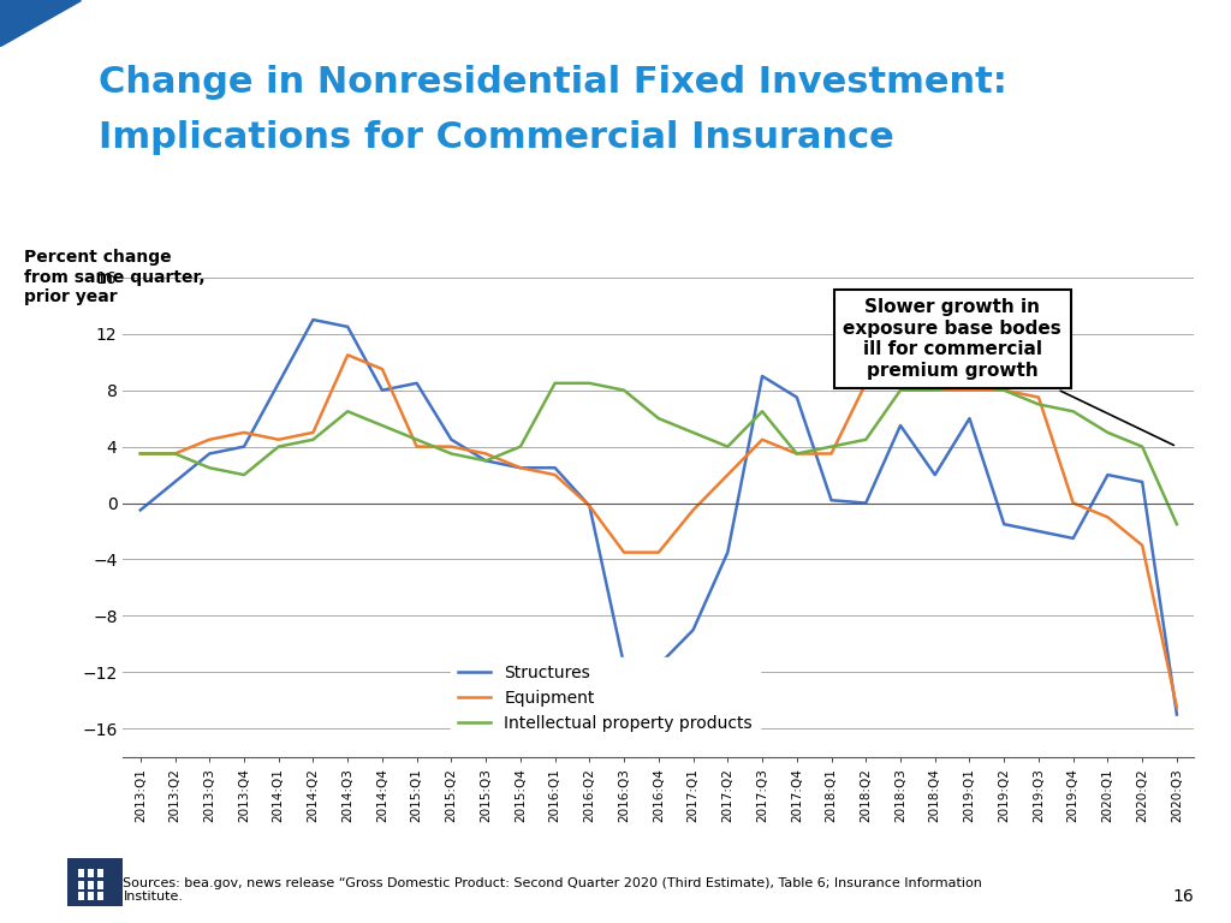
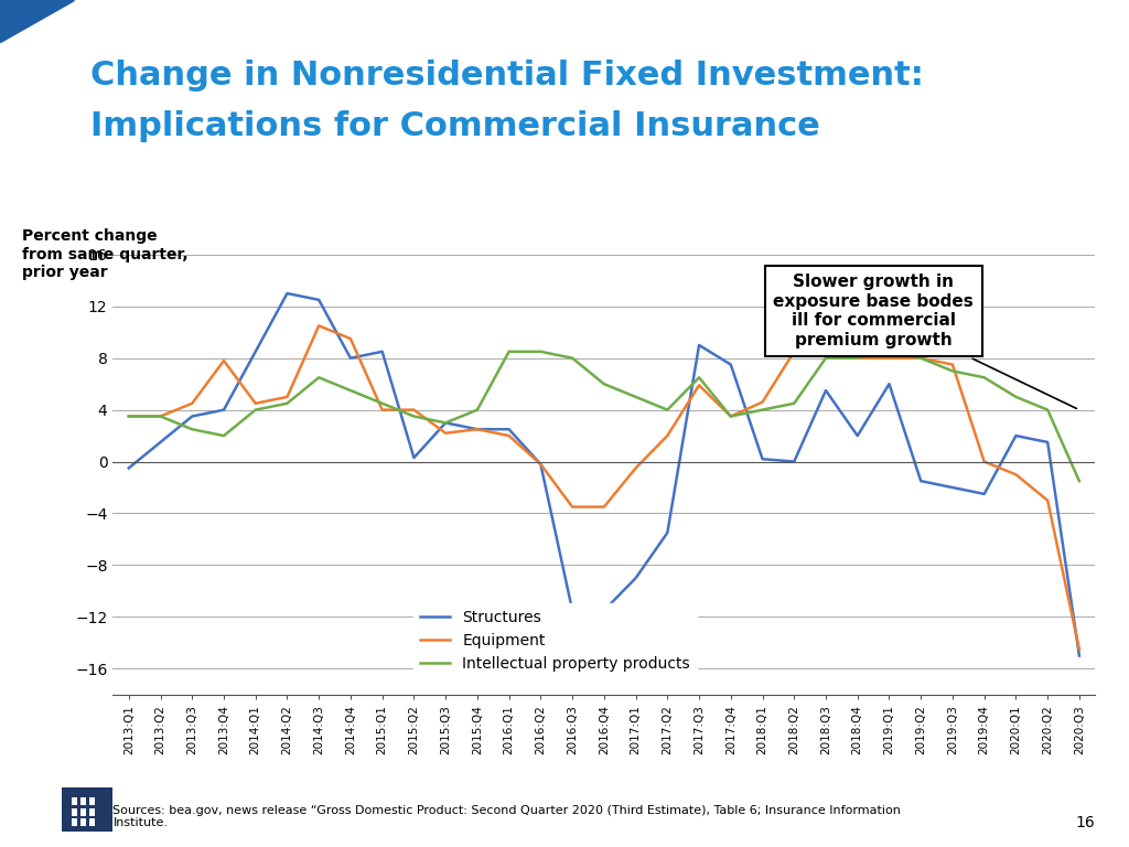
Equipment/2013:Q4: 5.0 -> 7.8
Structures/2015:Q2: 4.5 -> 0.3
Equipment/2015:Q3: 3.5 -> 2.2
Structures/2017:Q2: -3.5 -> -5.5
Equipment/2017:Q3: 4.5 -> 5.9
Equipment/2018:Q1: 3.5 -> 4.6
